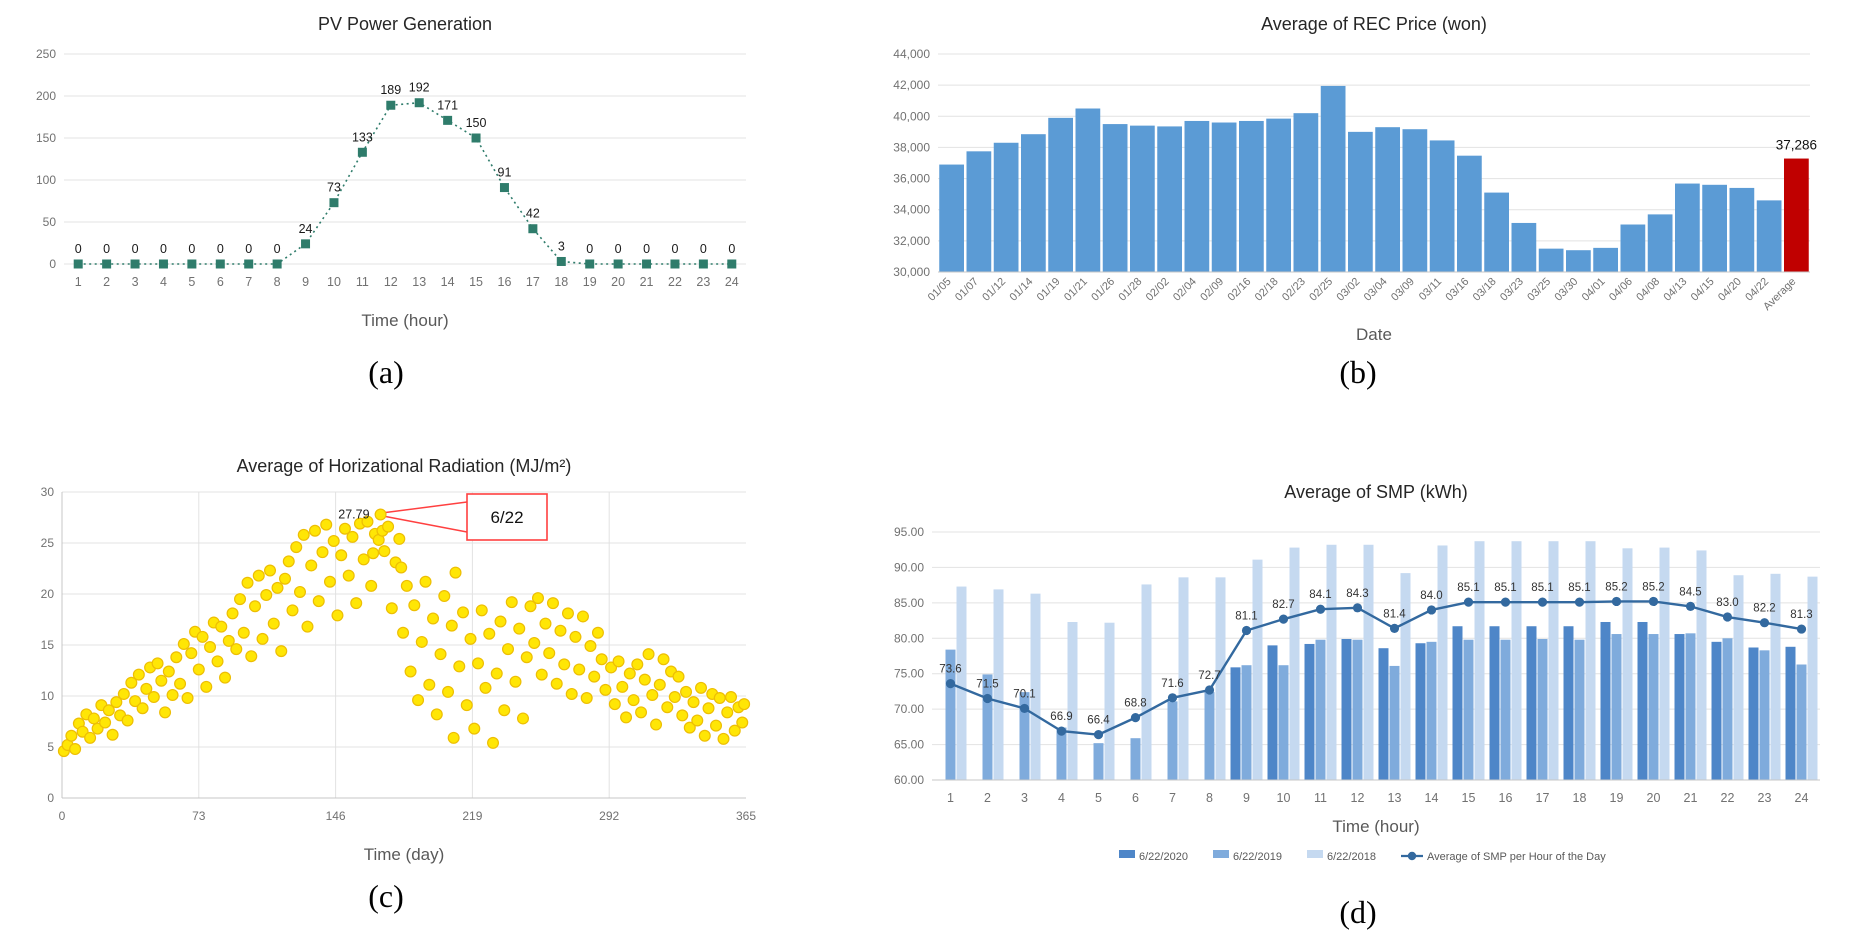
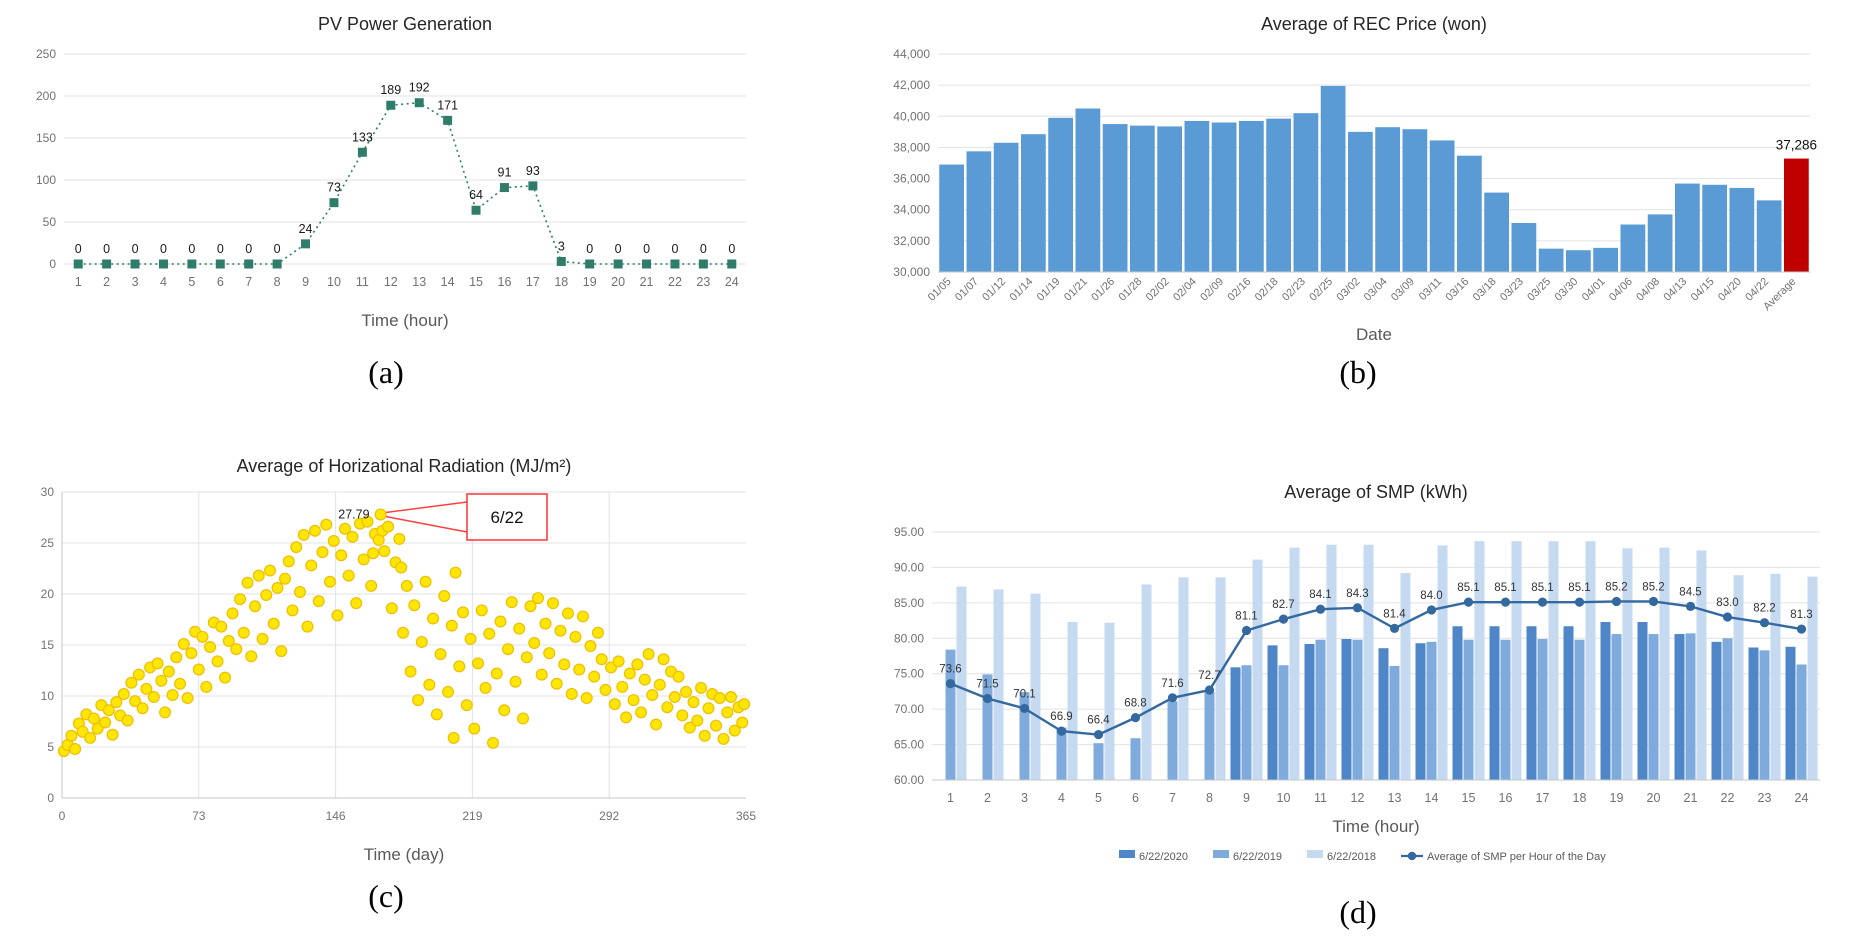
PV Power Generation/15: 150 -> 64
PV Power Generation/17: 42 -> 93
